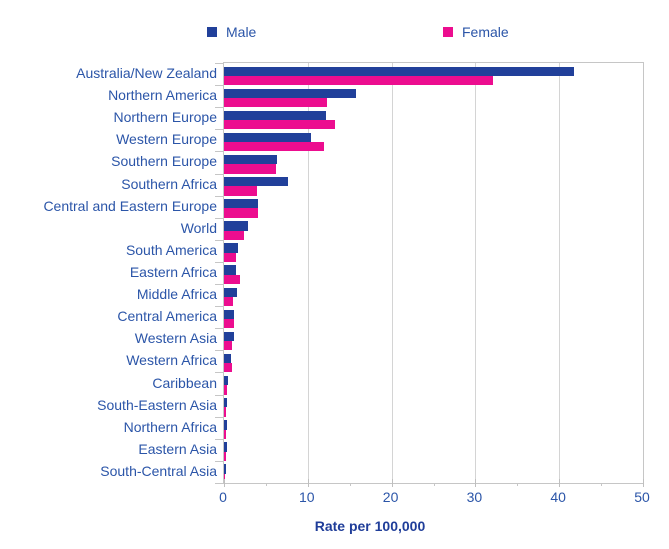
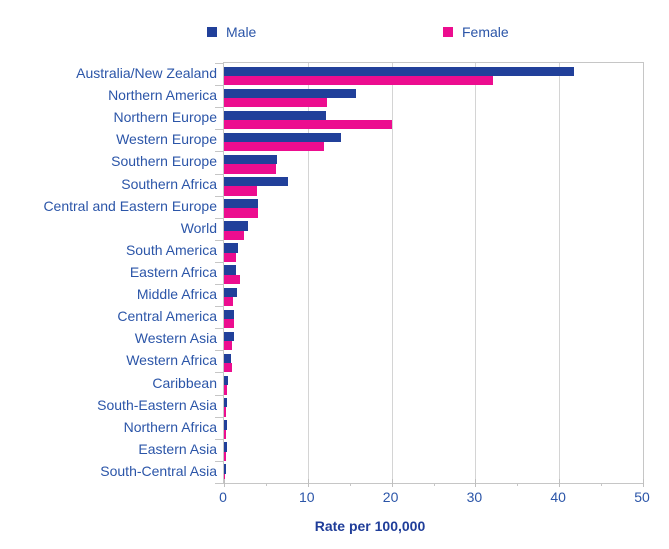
Female/Northern Europe: 13 -> 20
Male/Western Europe: 10 -> 14
